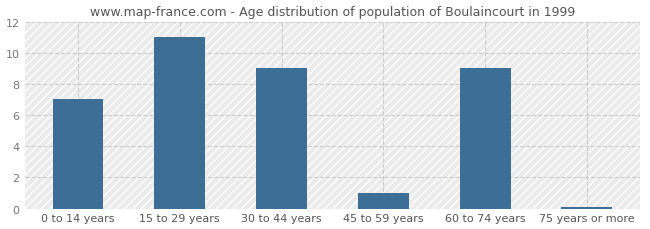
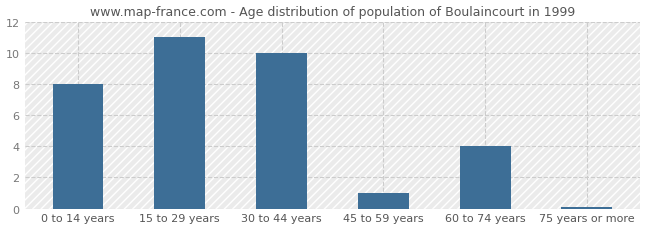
0 to 14 years: 7.0 -> 8.0
30 to 44 years: 9.0 -> 10.0
60 to 74 years: 9.0 -> 4.0
